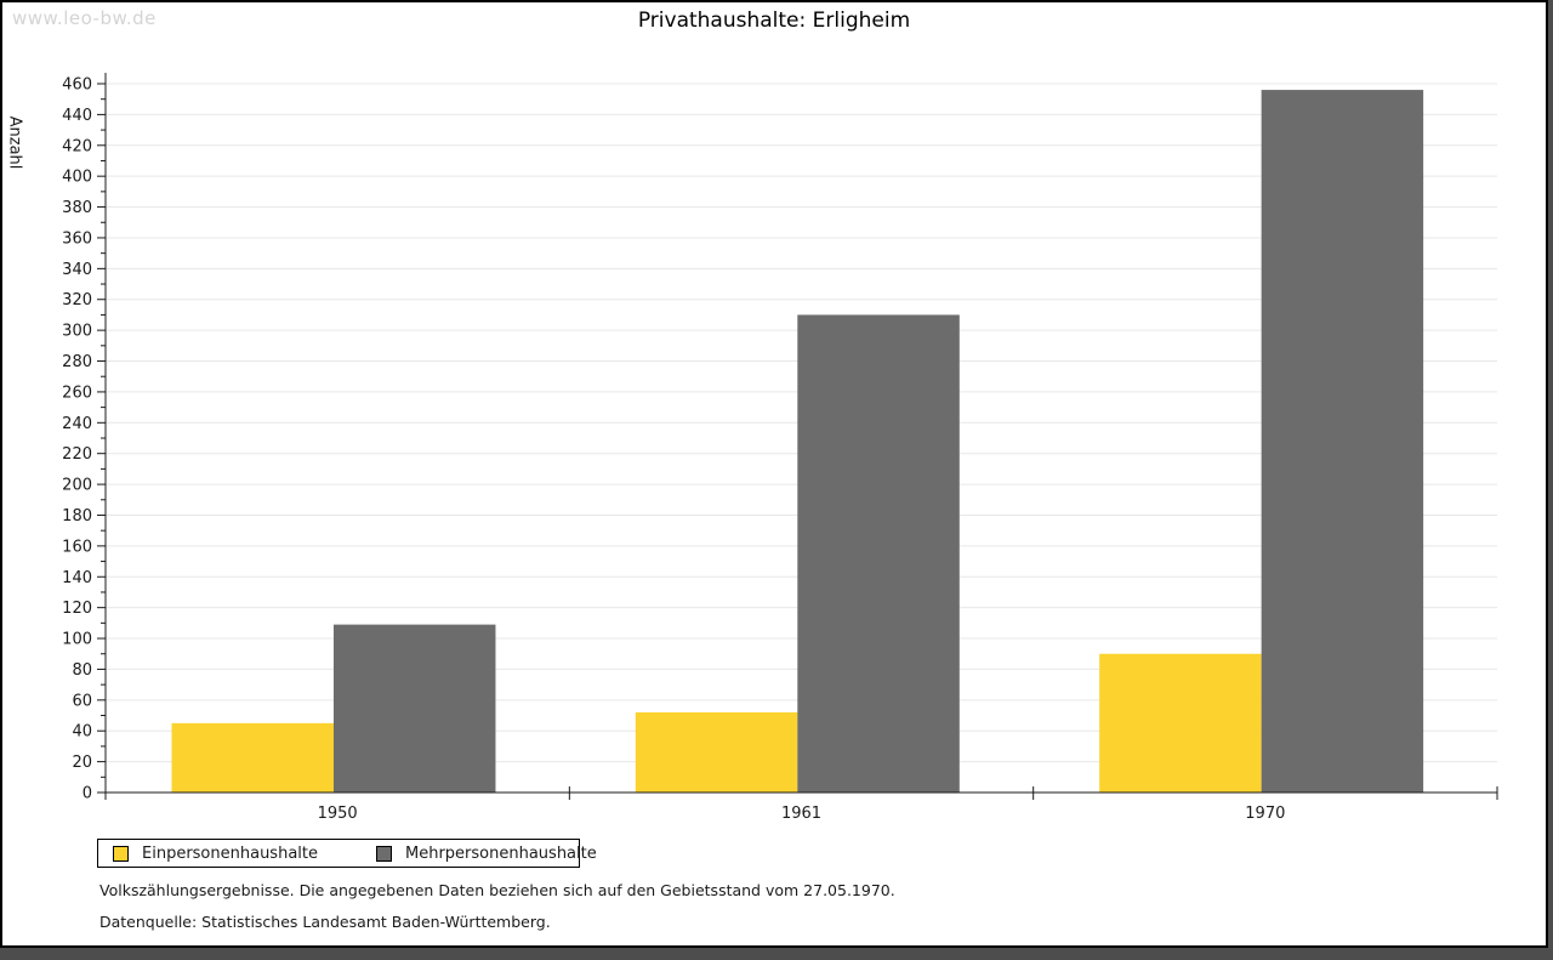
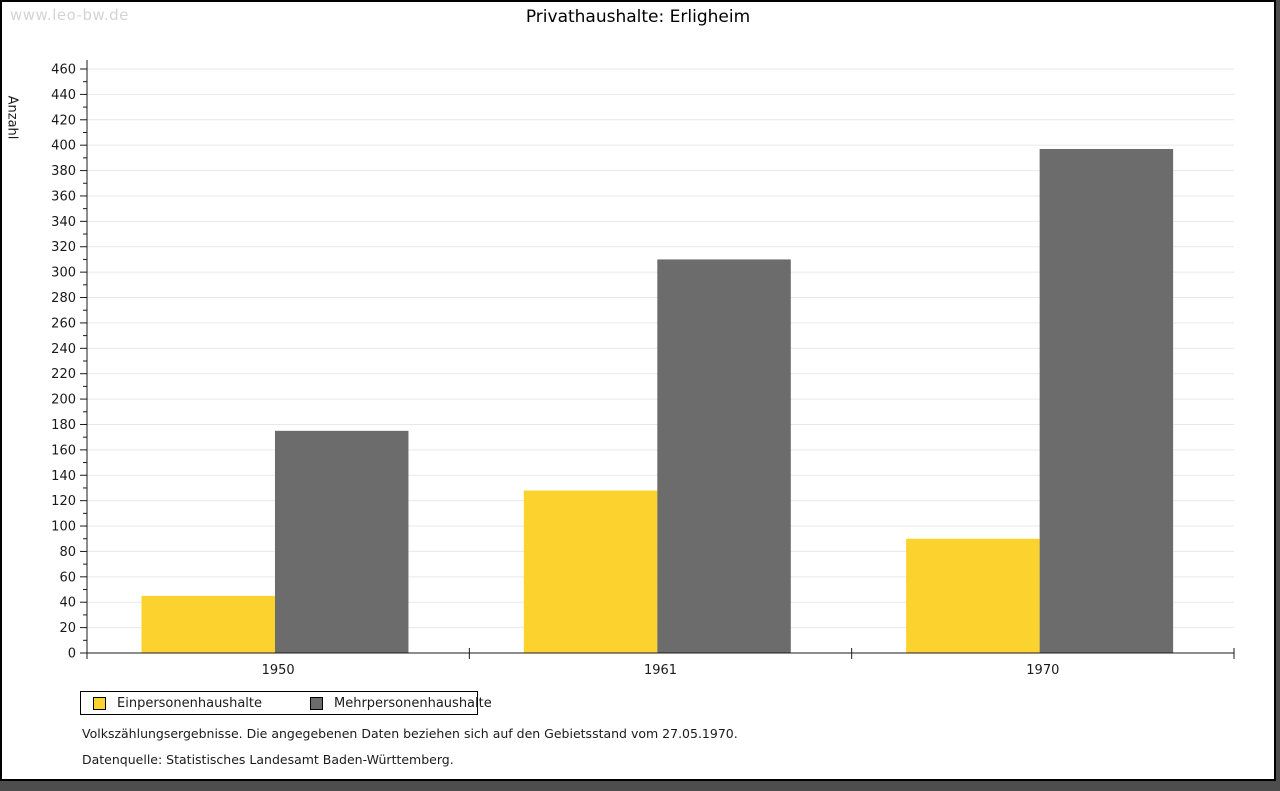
Mehrpersonenhaushalte/1950: 109 -> 175
Einpersonenhaushalte/1961: 52 -> 128
Mehrpersonenhaushalte/1970: 456 -> 397
